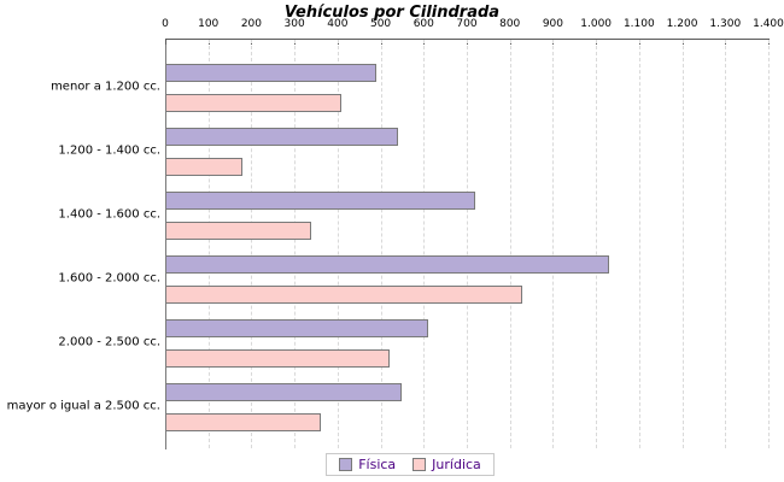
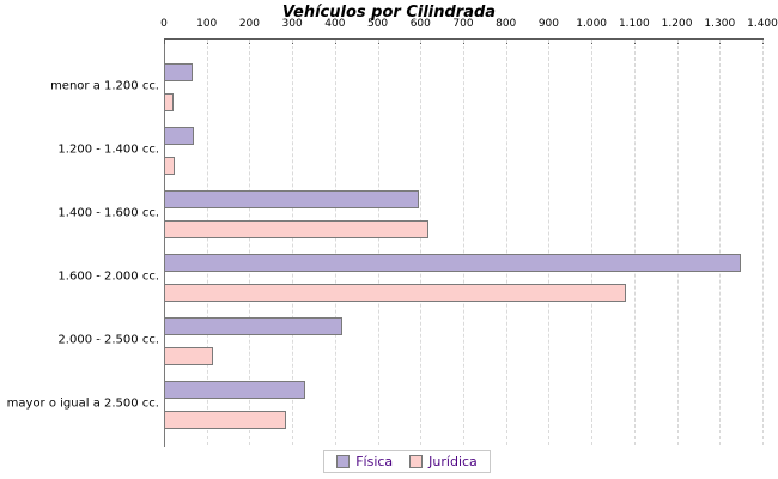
Física/menor a 1.200 cc.: 490 -> 70
Jurídica/menor a 1.200 cc.: 410 -> 20
Física/1.200 - 1.400 cc.: 540 -> 70
Jurídica/1.200 - 1.400 cc.: 180 -> 20
Física/1.400 - 1.600 cc.: 720 -> 600
Jurídica/1.400 - 1.600 cc.: 340 -> 620
Física/1.600 - 2.000 cc.: 1030 -> 1350
Jurídica/1.600 - 2.000 cc.: 830 -> 1080
Física/2.000 - 2.500 cc.: 610 -> 420
Jurídica/2.000 - 2.500 cc.: 520 -> 120
Física/mayor o igual a 2.500 cc.: 550 -> 330
Jurídica/mayor o igual a 2.500 cc.: 360 -> 280
